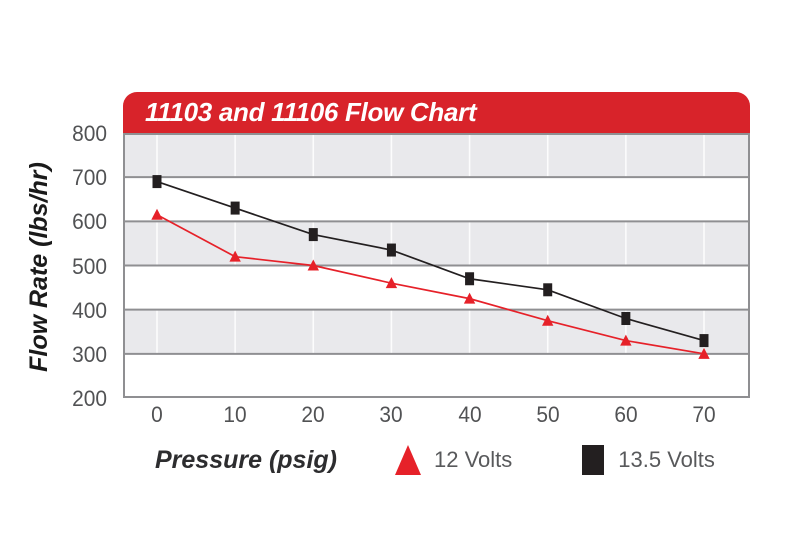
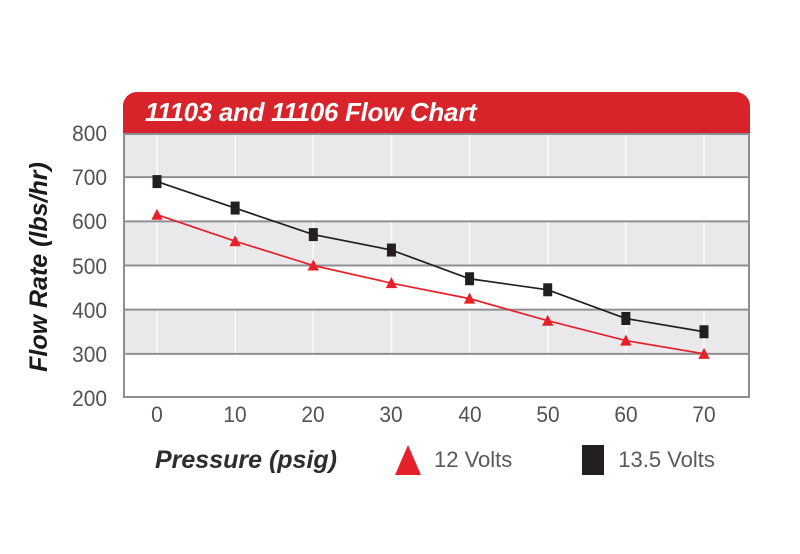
12 Volts/10: 520 -> 560
13.5 Volts/70: 330 -> 350
